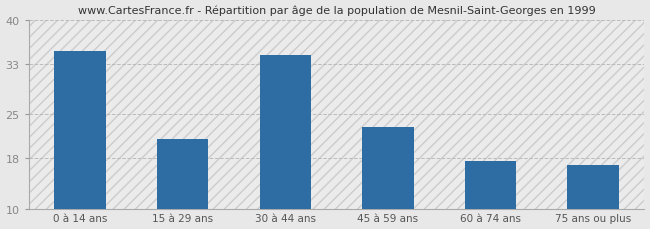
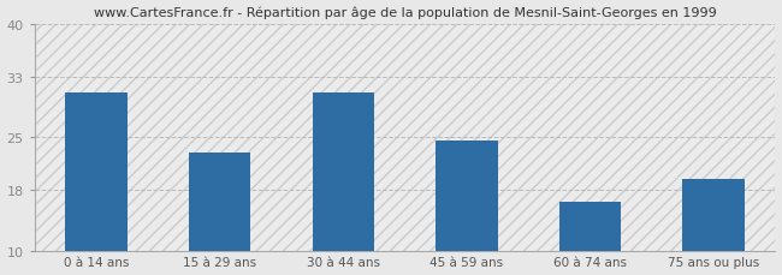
0 à 14 ans: 35.0 -> 31.0
15 à 29 ans: 21.0 -> 23.0
30 à 44 ans: 34.5 -> 31.0
45 à 59 ans: 23.0 -> 24.6
60 à 74 ans: 17.5 -> 16.4
75 ans ou plus: 17.0 -> 19.4
